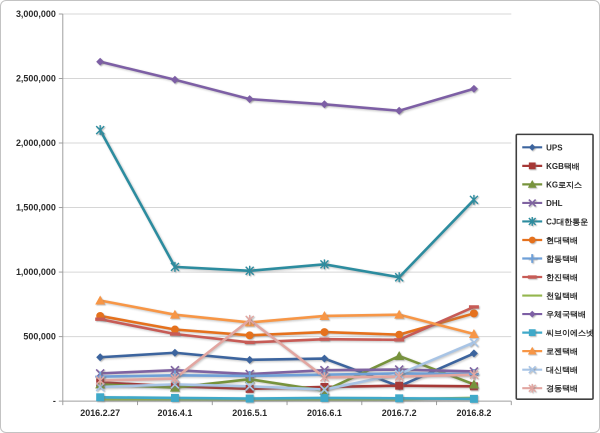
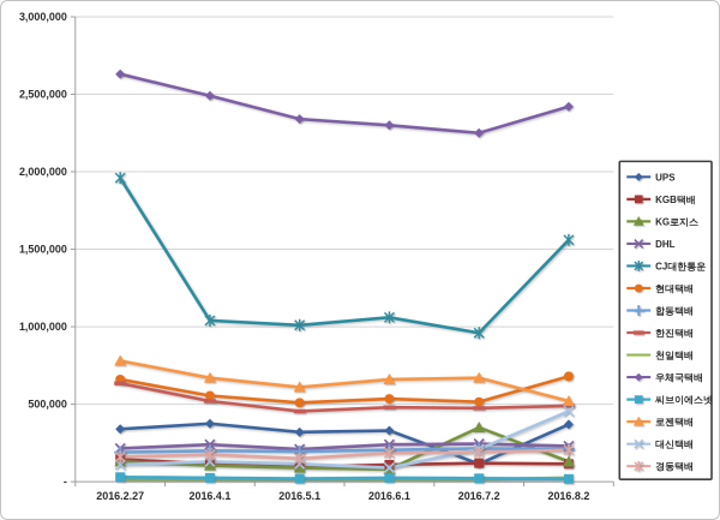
CJ대한통운/2016.2.27: 2100000 -> 1960000
KG로지스/2016.5.1: 170000 -> 90000
경동택배/2016.5.1: 630000 -> 150000
한진택배/2016.8.2: 730000 -> 490000
